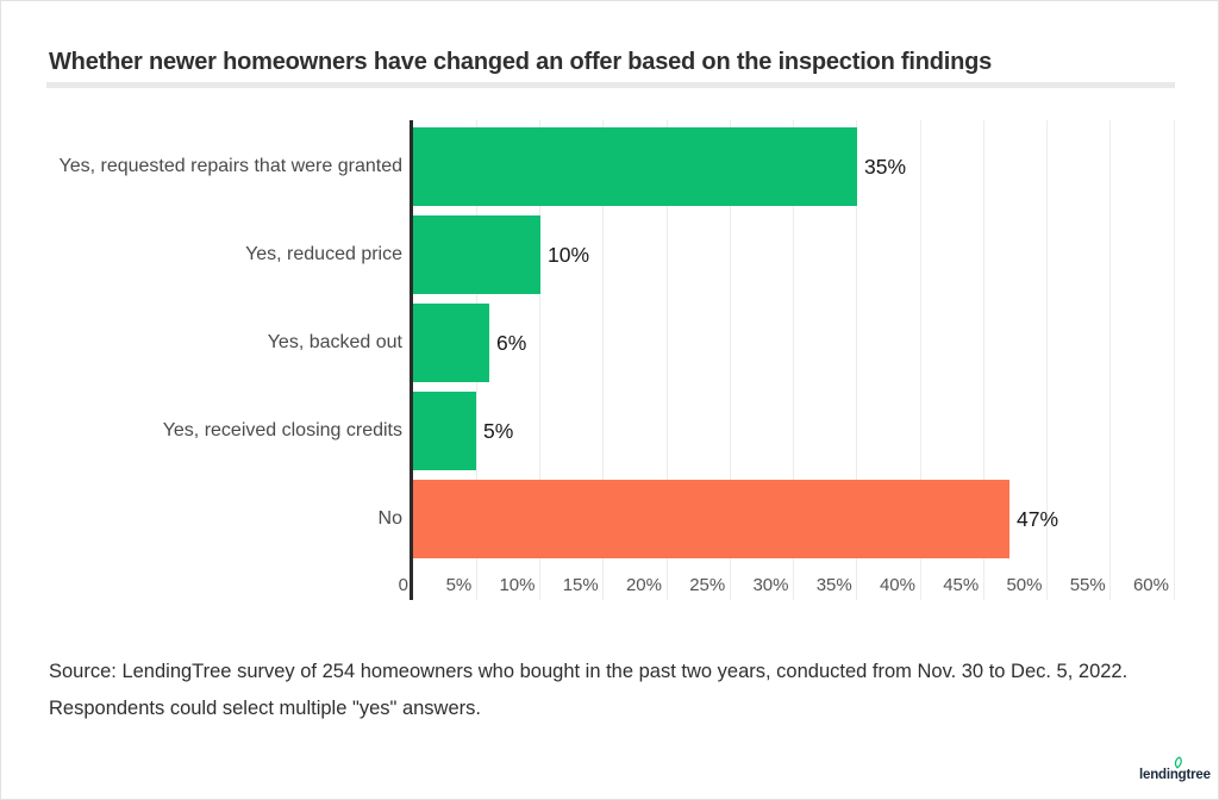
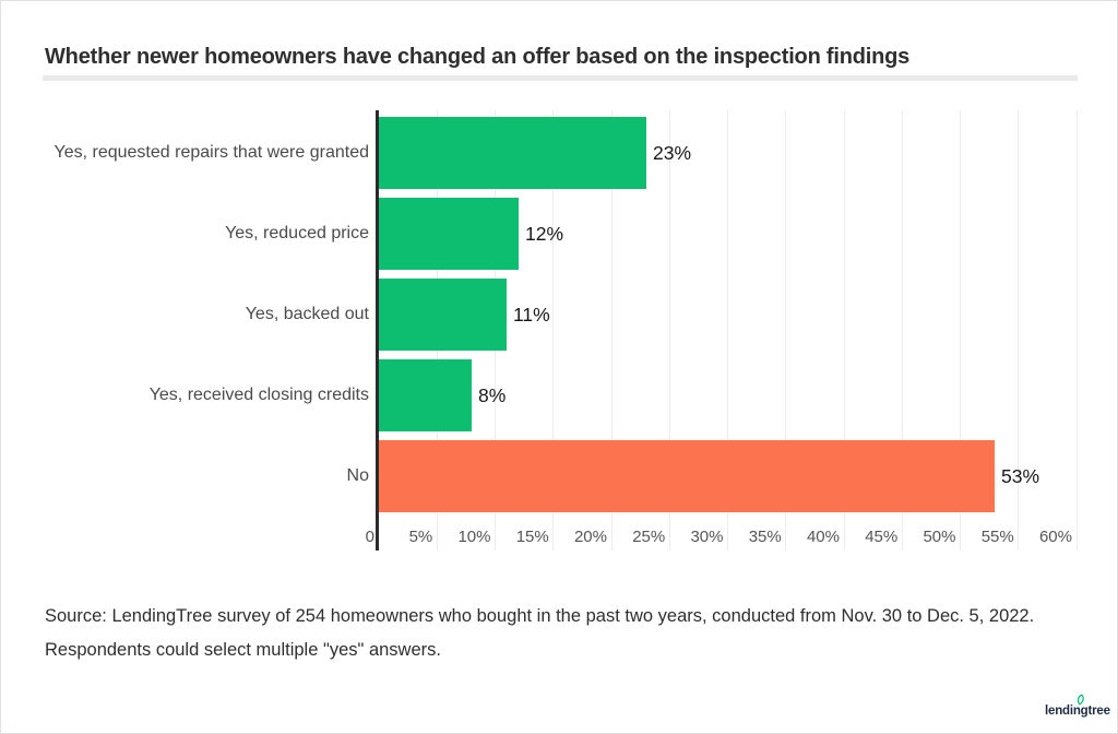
Yes, requested repairs that were granted: 35% -> 23%
Yes, reduced price: 10% -> 12%
Yes, backed out: 6% -> 11%
Yes, received closing credits: 5% -> 8%
No: 47% -> 53%
